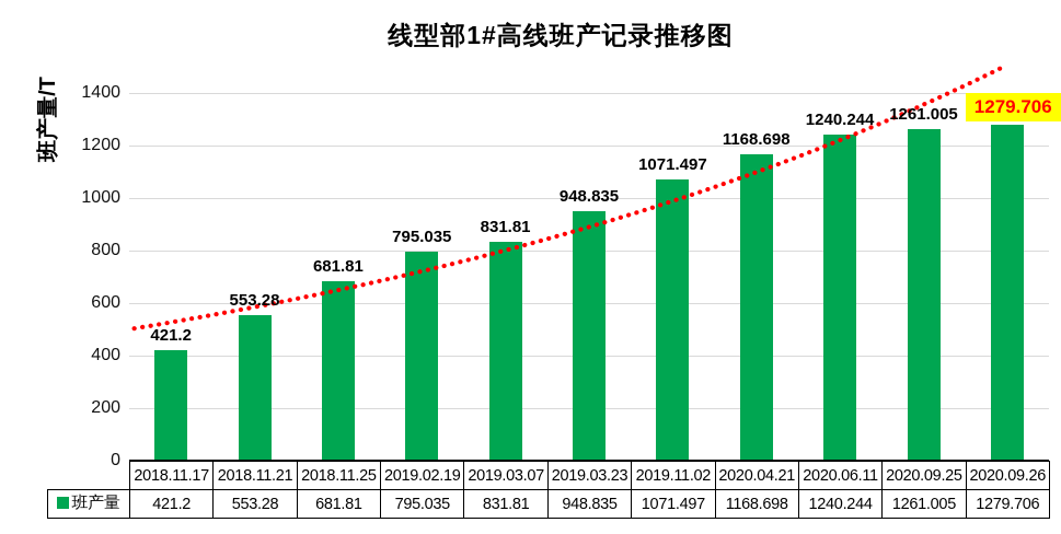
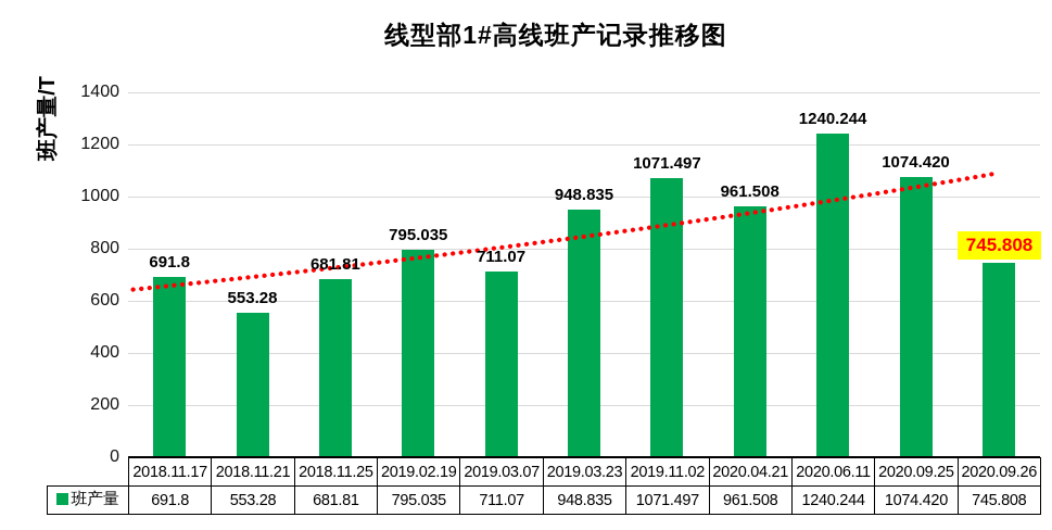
2018.11.17: 421.2 -> 691.8
2019.03.07: 831.81 -> 711.07
2020.04.21: 1168.698 -> 961.508
2020.09.25: 1261.005 -> 1074.420
2020.09.26: 1279.706 -> 745.808
